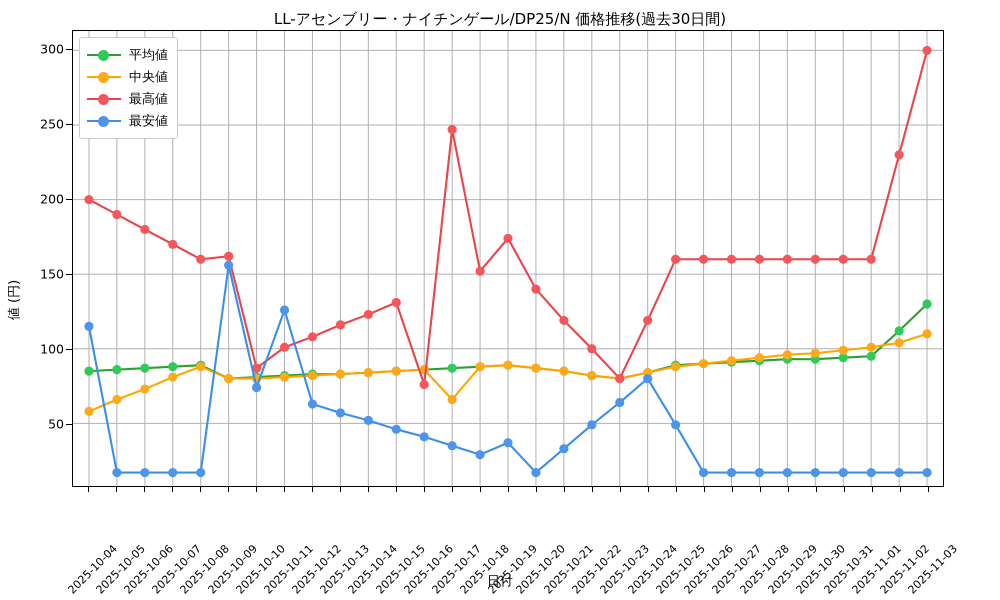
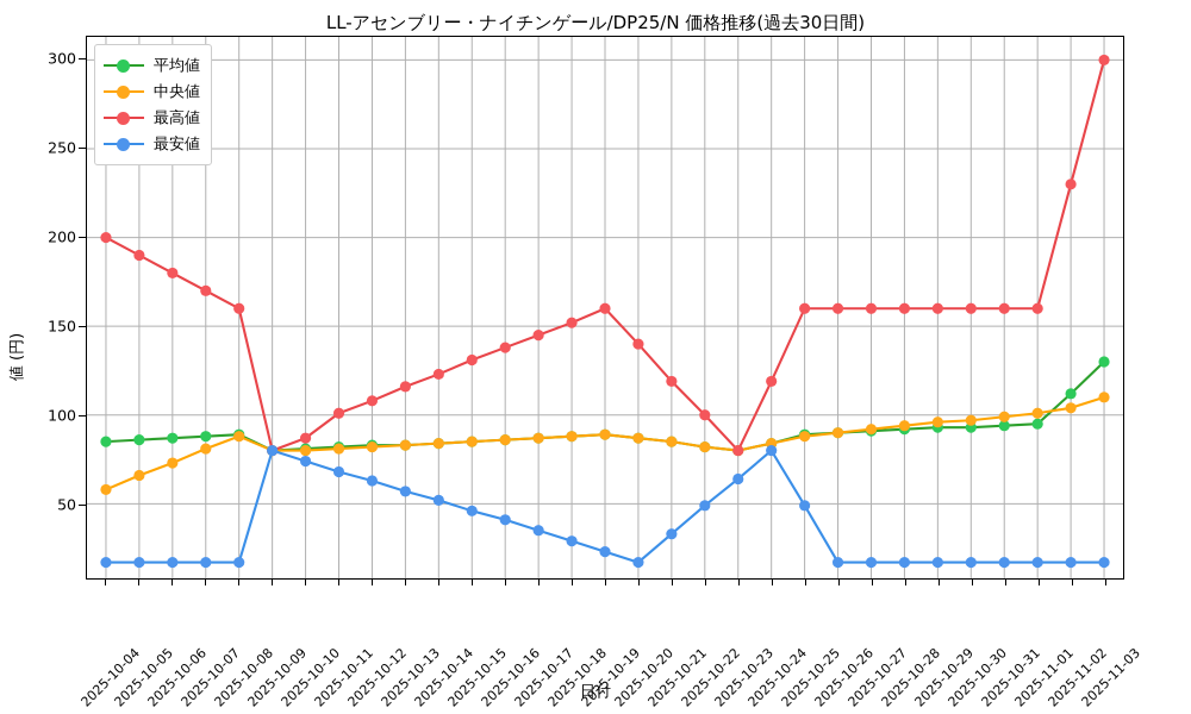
最安値/2025-10-04: 115 -> 17
最高値/2025-10-09: 162 -> 80
最安値/2025-10-09: 156 -> 80
最安値/2025-10-11: 126 -> 68
最高値/2025-10-16: 76 -> 138
中央値/2025-10-17: 66 -> 87
最高値/2025-10-17: 247 -> 145
最高値/2025-10-19: 174 -> 160
最安値/2025-10-19: 37 -> 23
